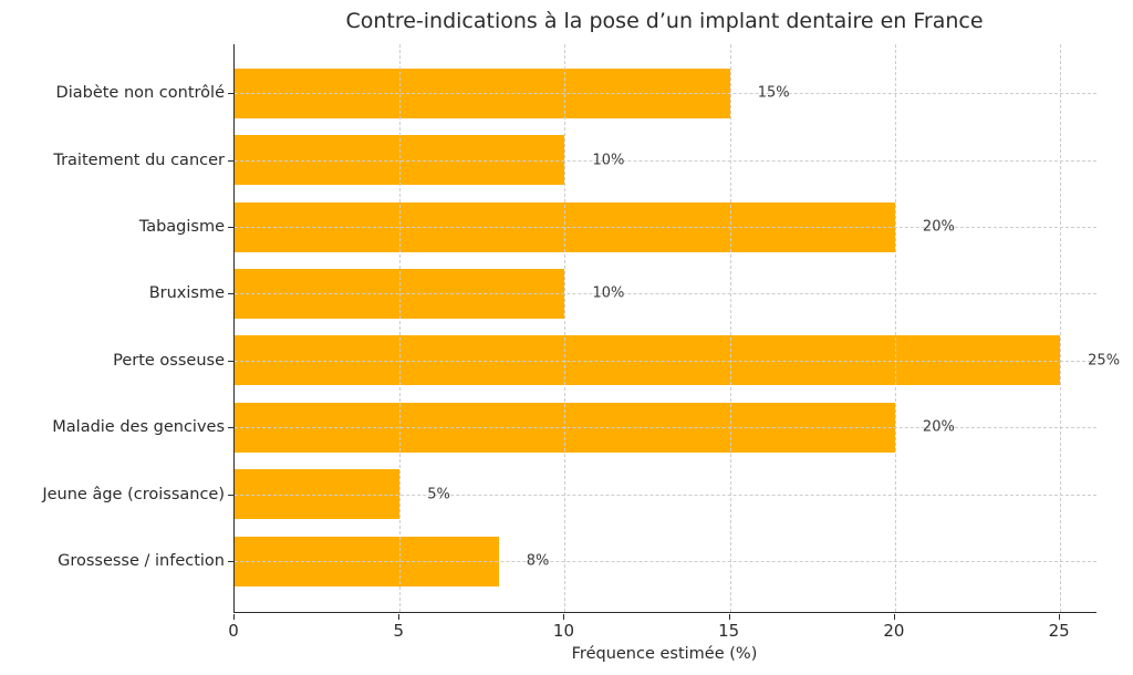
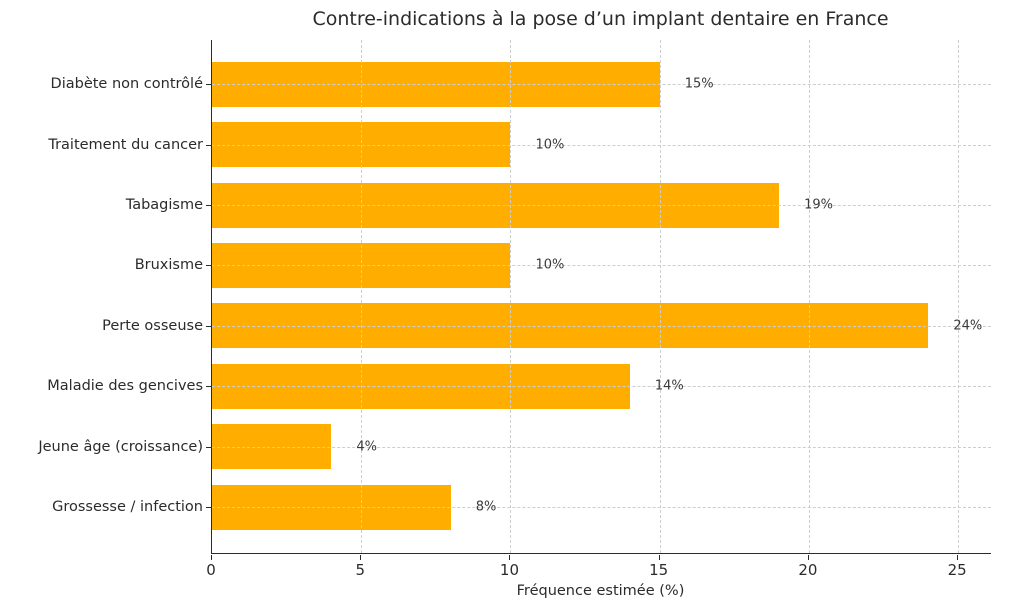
Tabagisme: 20% -> 19%
Perte osseuse: 25% -> 24%
Maladie des gencives: 20% -> 14%
Jeune âge (croissance): 5% -> 4%
